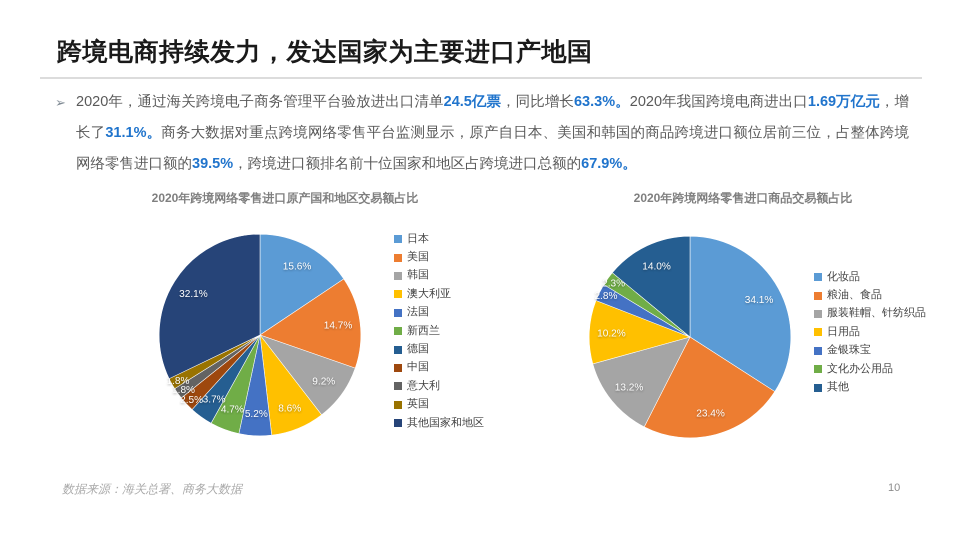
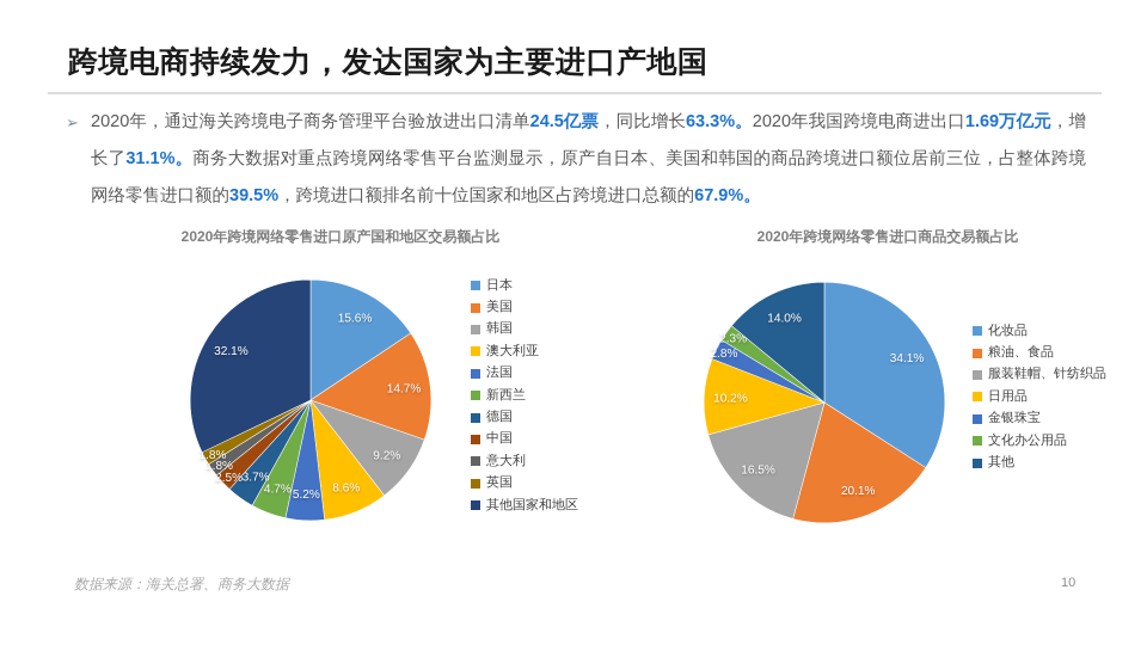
2020年跨境网络零售进口商品交易额占比/粮油、食品: 23.4% -> 20.1%
2020年跨境网络零售进口商品交易额占比/服装鞋帽、针纺织品: 13.2% -> 16.5%
